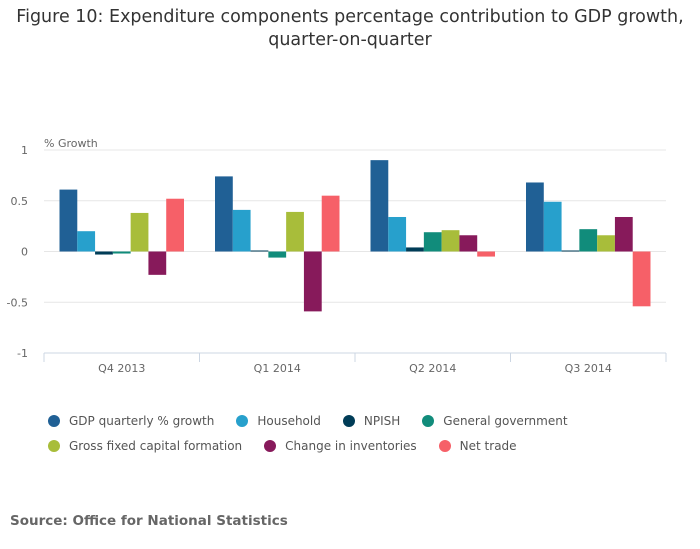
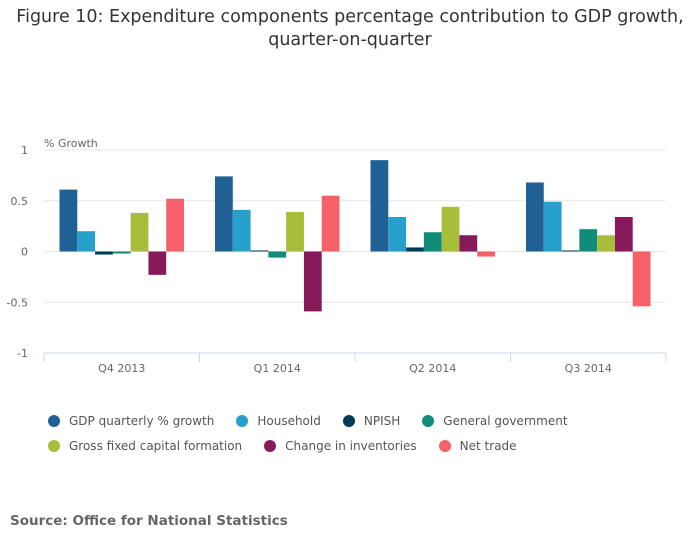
Gross fixed capital formation/Q2 2014: 0.21 -> 0.44
